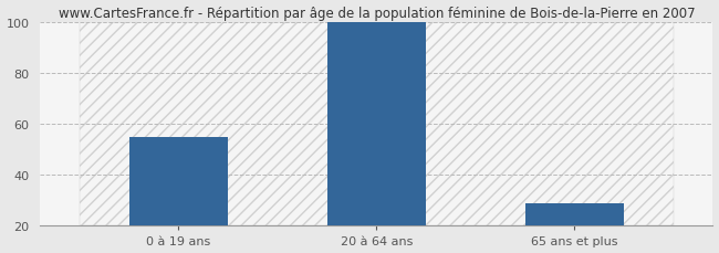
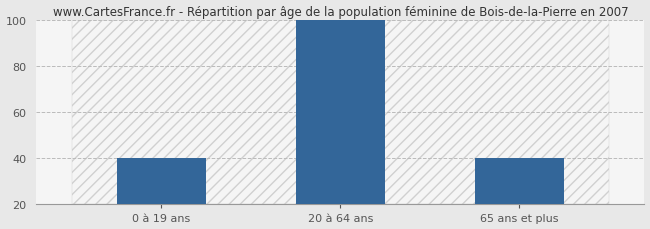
0 à 19 ans: 55 -> 40
65 ans et plus: 29 -> 40
